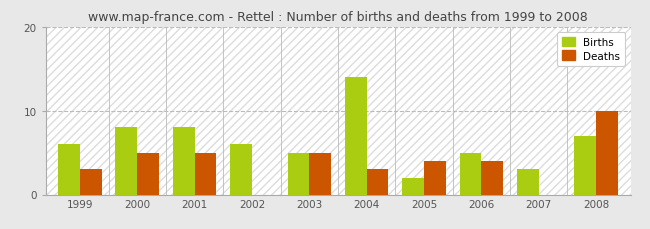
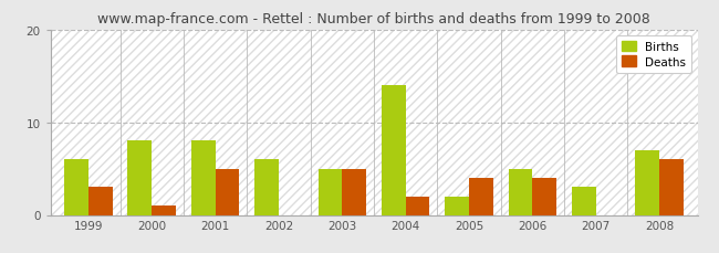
Deaths/2000: 5 -> 1
Deaths/2004: 3 -> 2
Deaths/2008: 10 -> 6
